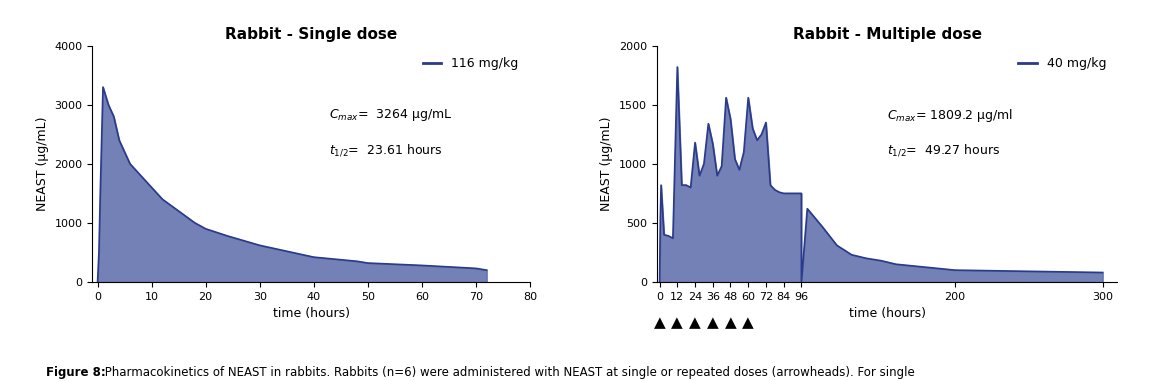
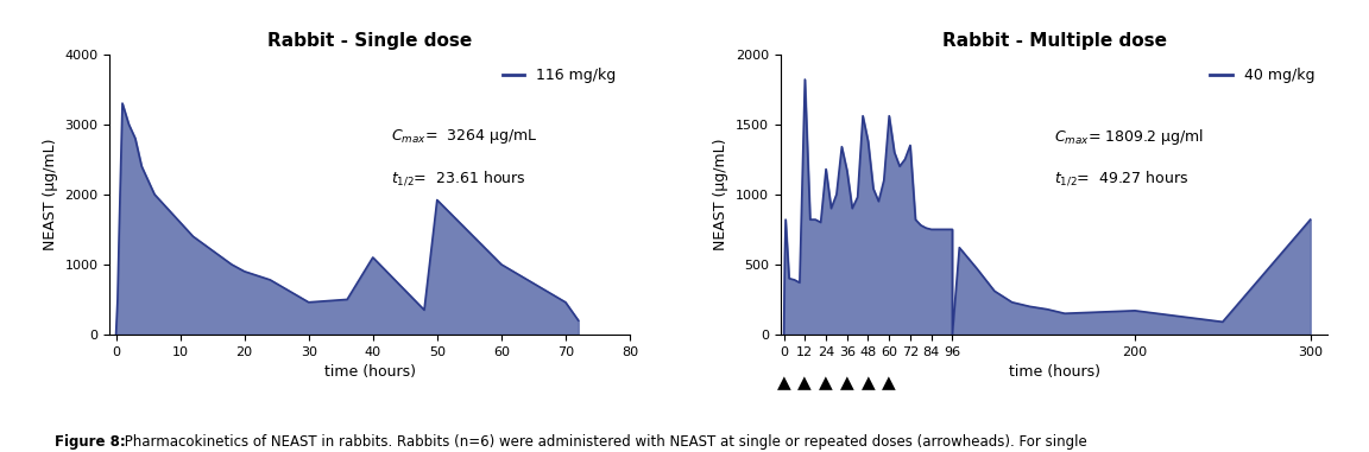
Rabbit - Single dose/30: 620 -> 460
Rabbit - Single dose/40: 420 -> 1100
Rabbit - Single dose/50: 320 -> 1920
Rabbit - Single dose/60: 280 -> 1000
Rabbit - Single dose/70: 230 -> 460
Rabbit - Multiple dose/200: 100 -> 170
Rabbit - Multiple dose/300: 80 -> 820
